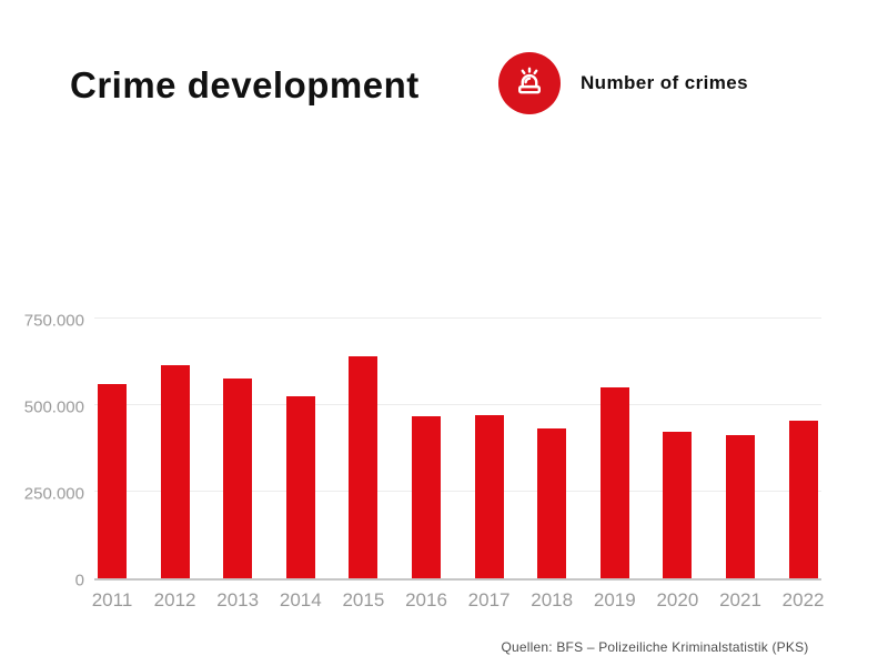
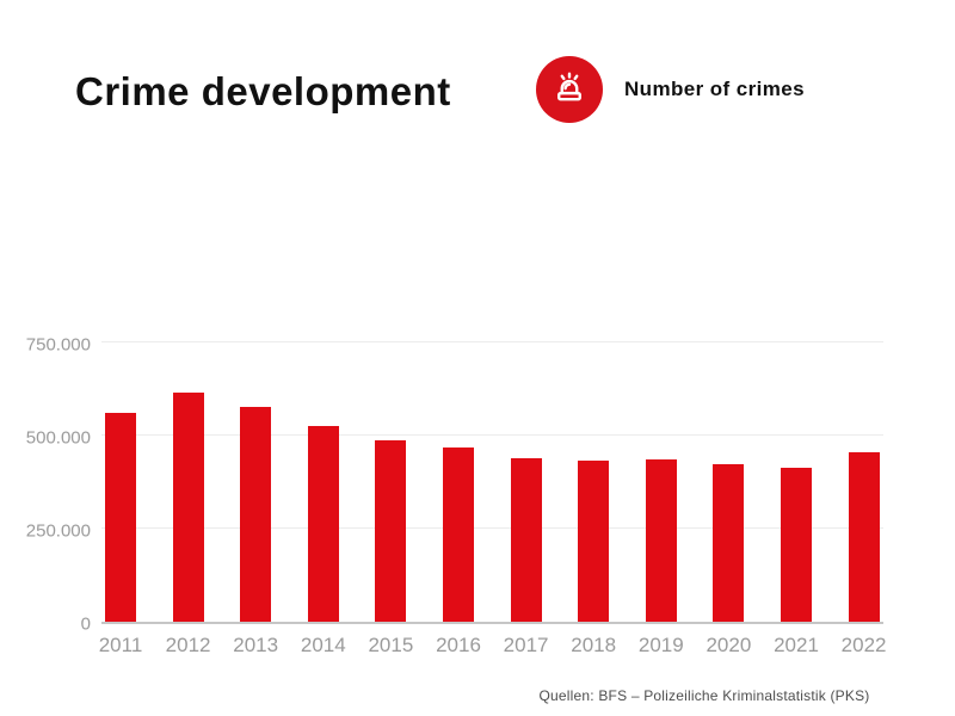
2015: 640000 -> 490000
2017: 470000 -> 440000
2019: 550000 -> 440000
